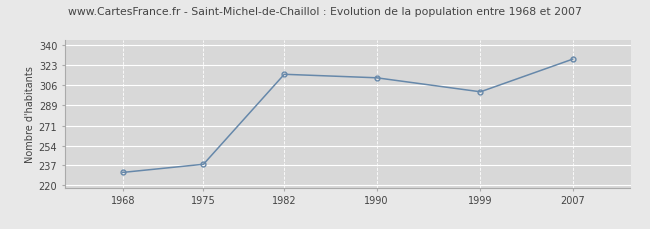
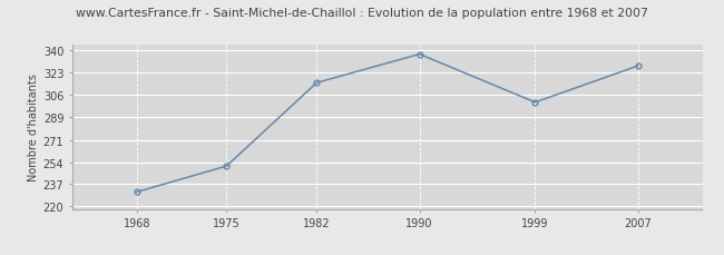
1975: 238 -> 251
1990: 312 -> 337
